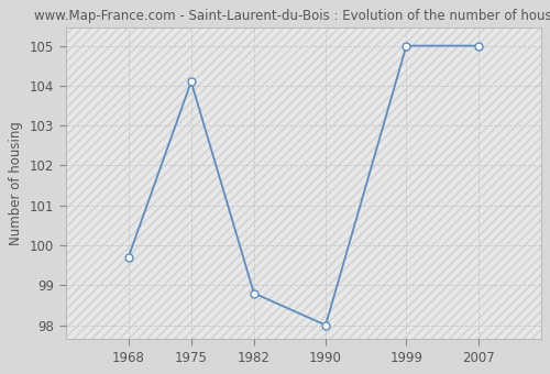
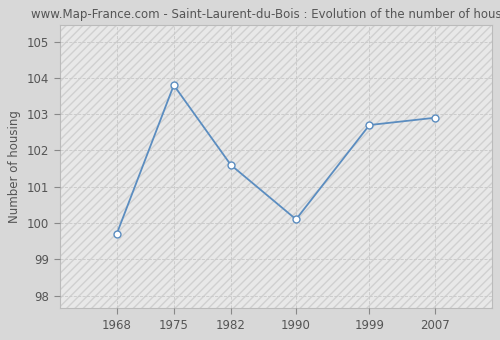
1975: 104.1 -> 103.8
1982: 98.8 -> 101.6
1990: 98.0 -> 100.1
1999: 105.0 -> 102.7
2007: 105.0 -> 102.9
